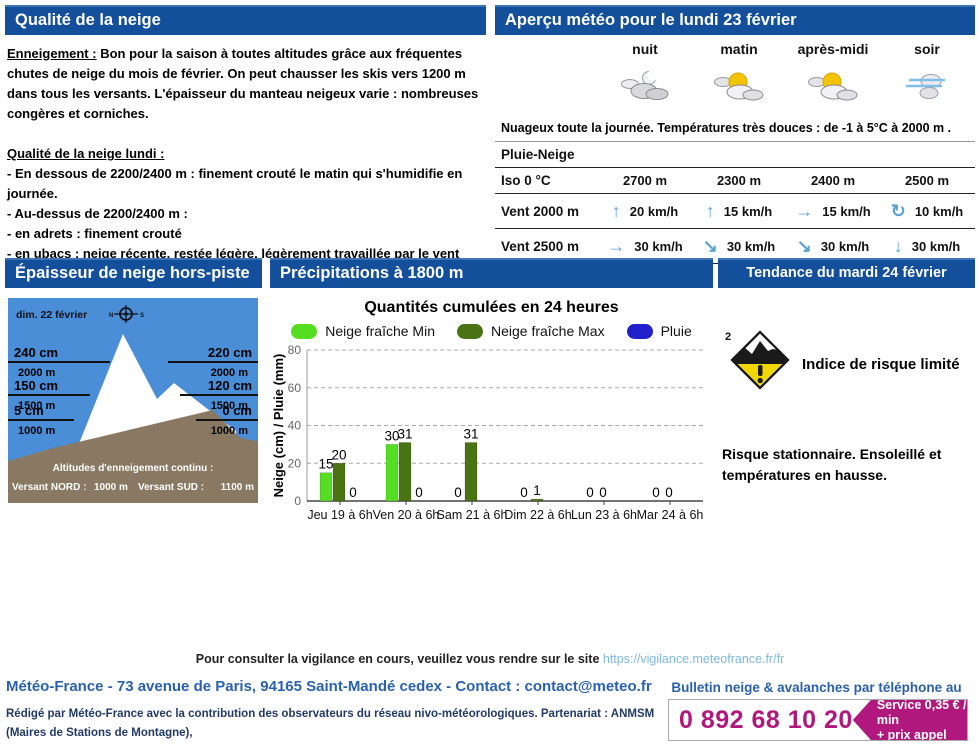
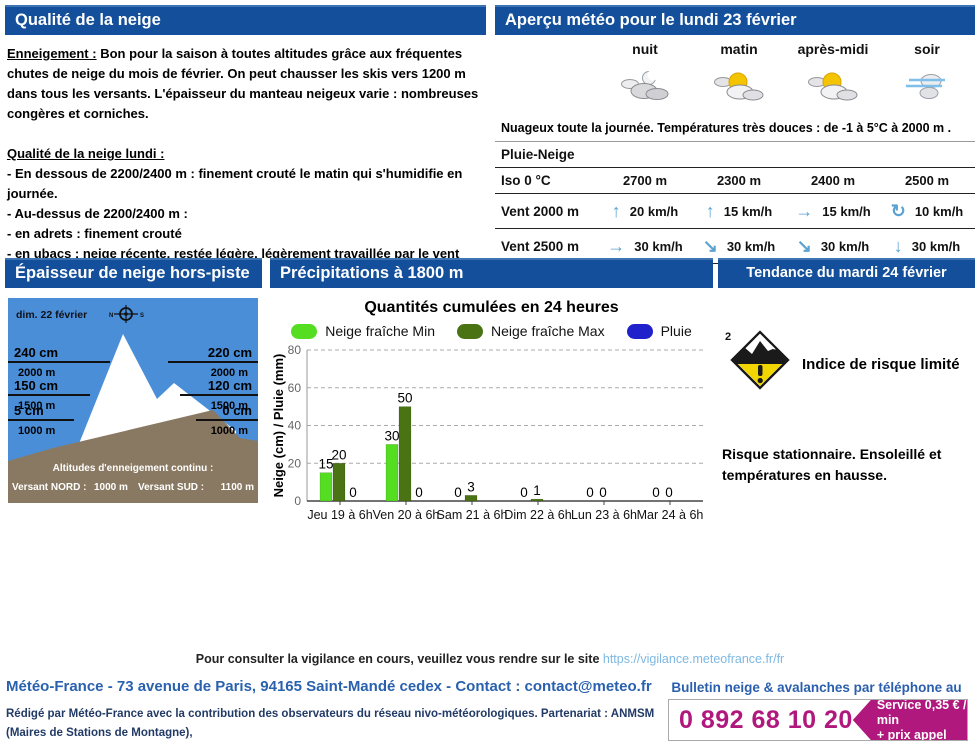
Neige fraîche Max/Ven 20 à 6h: 31 -> 50
Neige fraîche Max/Sam 21 à 6h: 31 -> 3
